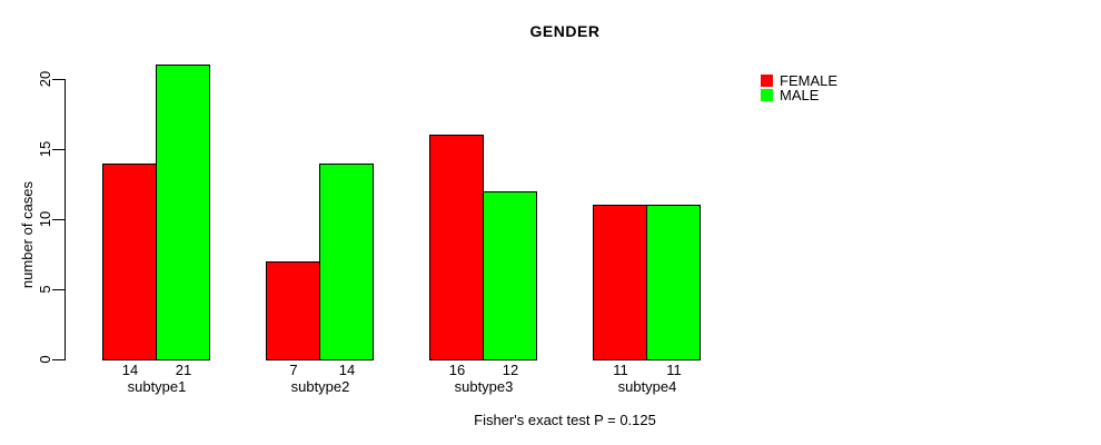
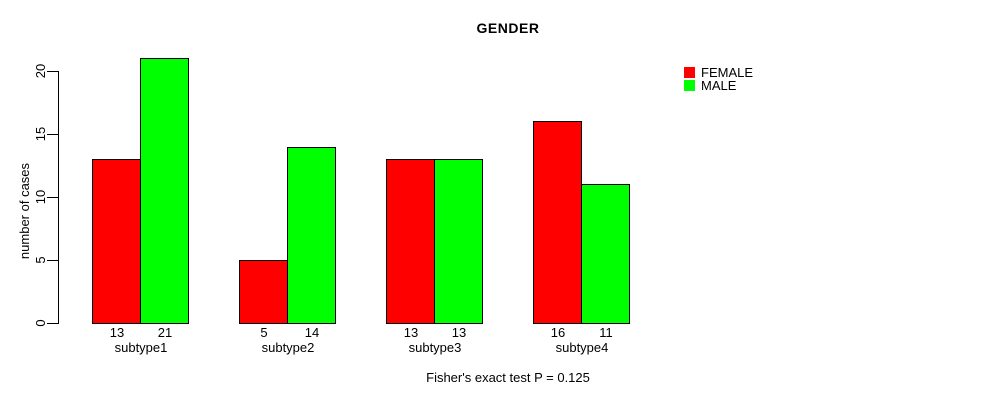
FEMALE/subtype1: 14 -> 13
FEMALE/subtype2: 7 -> 5
FEMALE/subtype3: 16 -> 13
MALE/subtype3: 12 -> 13
FEMALE/subtype4: 11 -> 16
